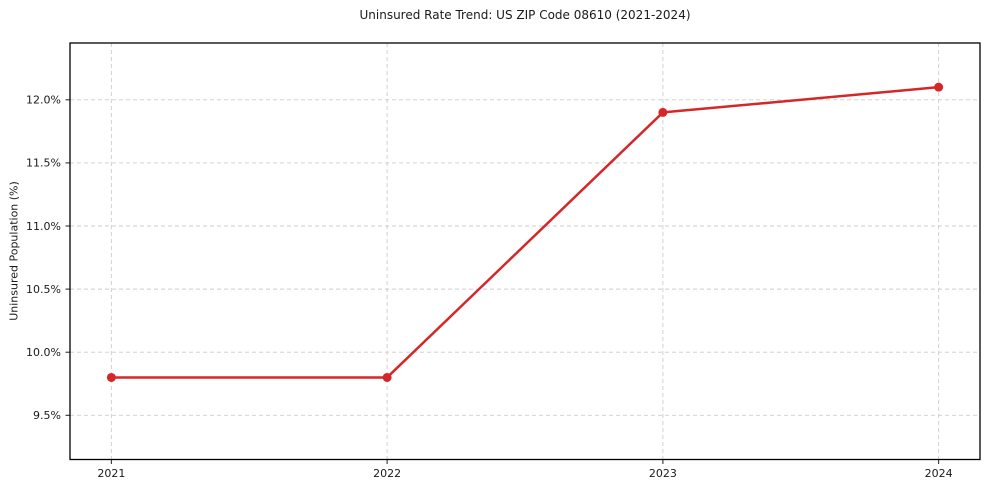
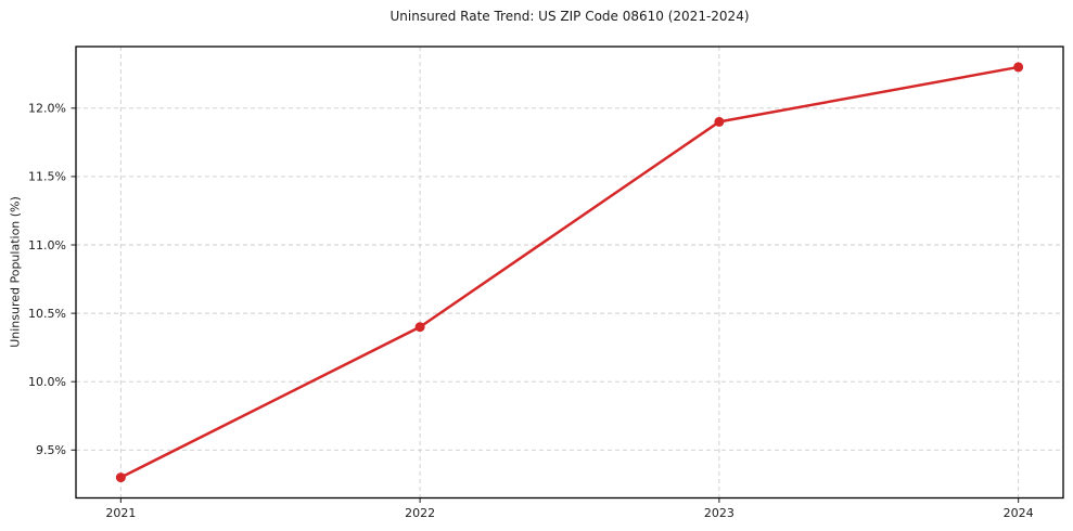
2021: 9.8% -> 9.3%
2022: 9.8% -> 10.4%
2024: 12.1% -> 12.3%
